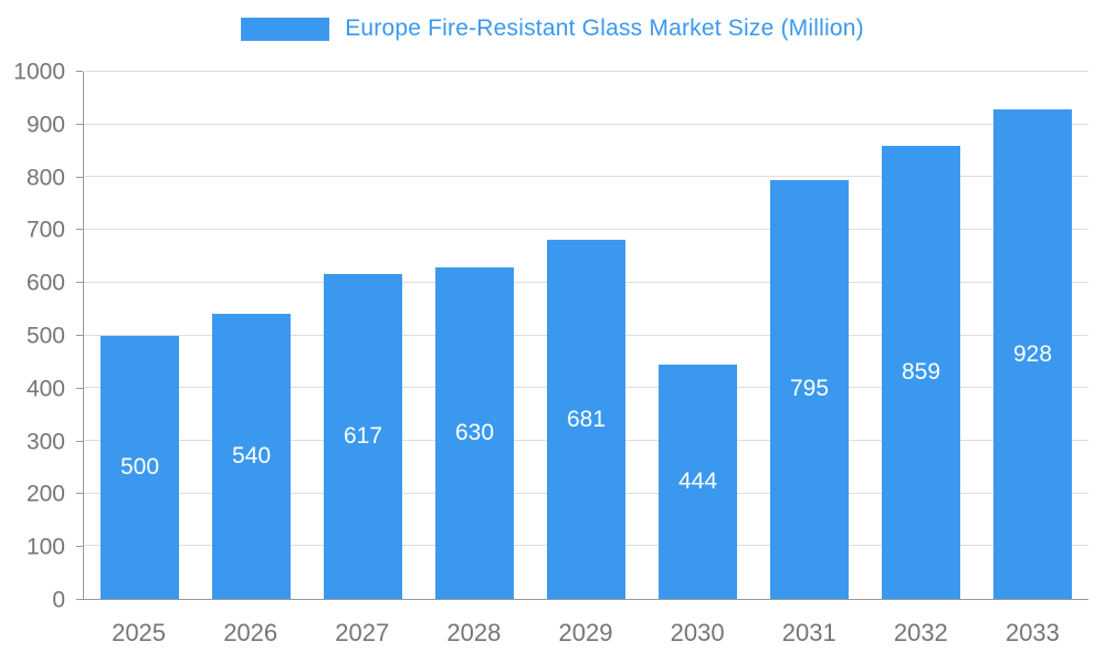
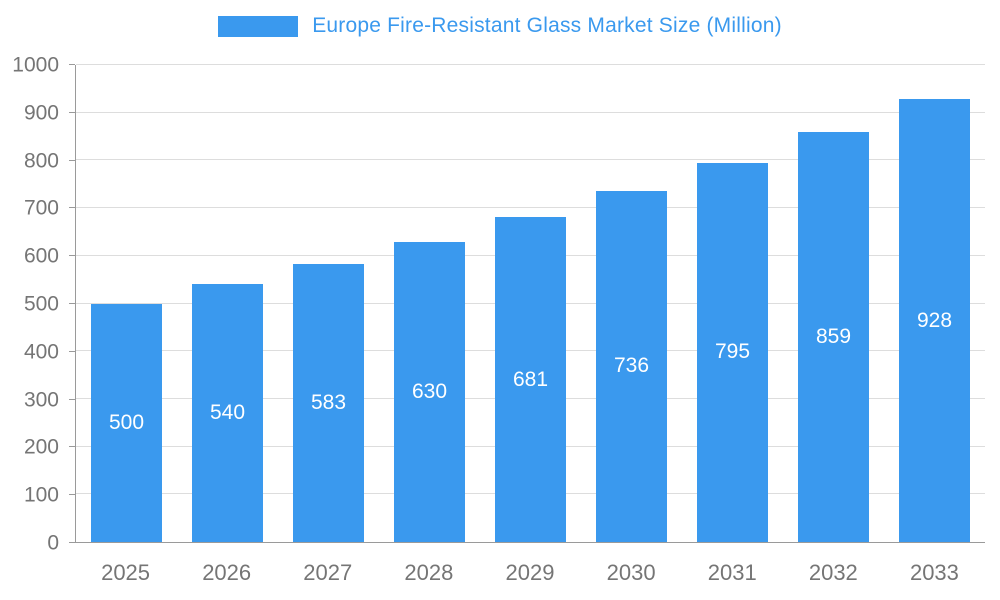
2027: 617 -> 583
2030: 444 -> 736
